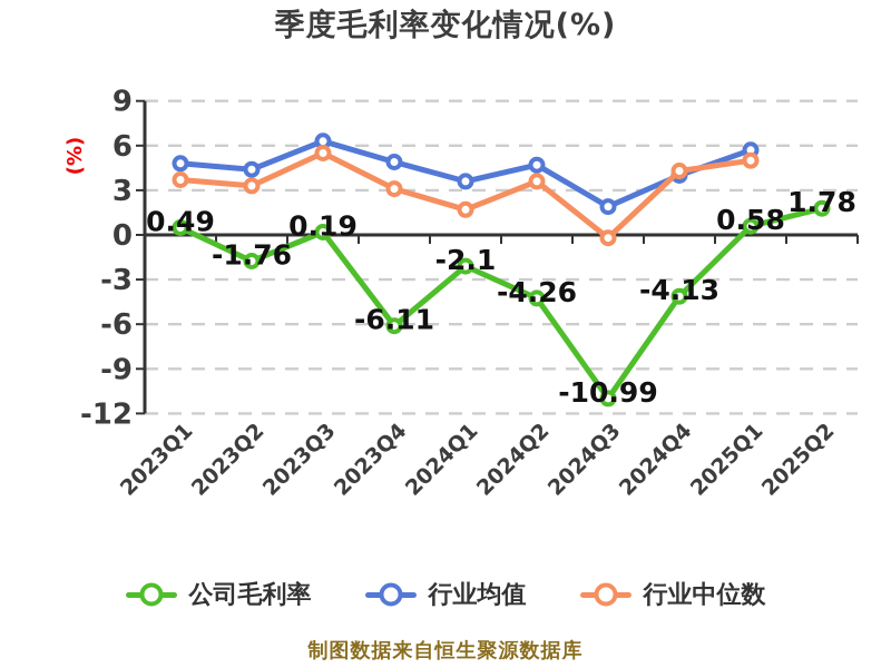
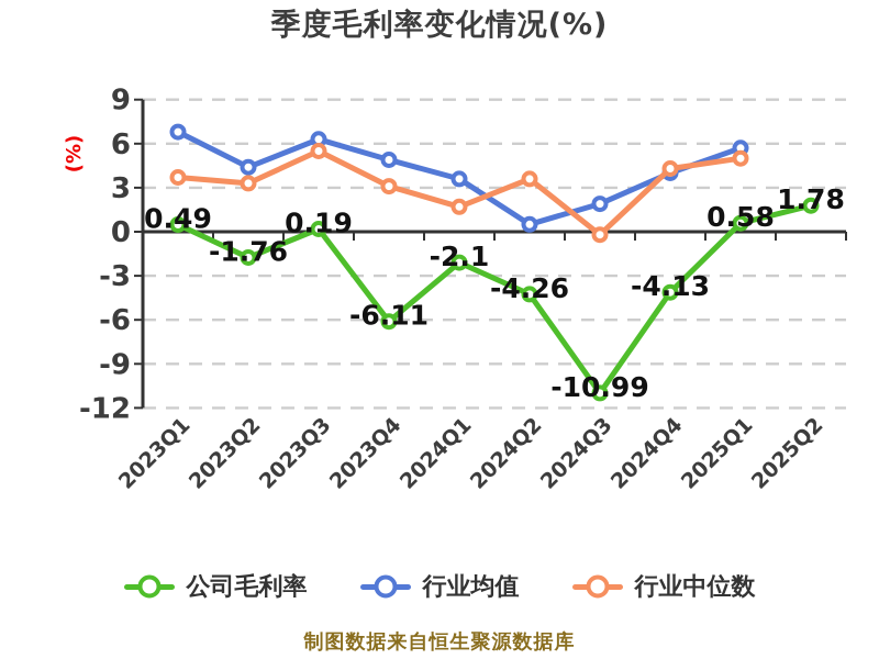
行业均值/2023Q1: 4.8 -> 6.8
行业均值/2024Q2: 4.7 -> 0.5
